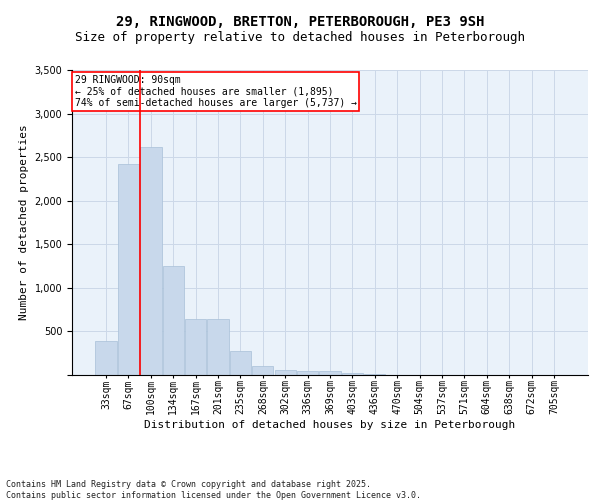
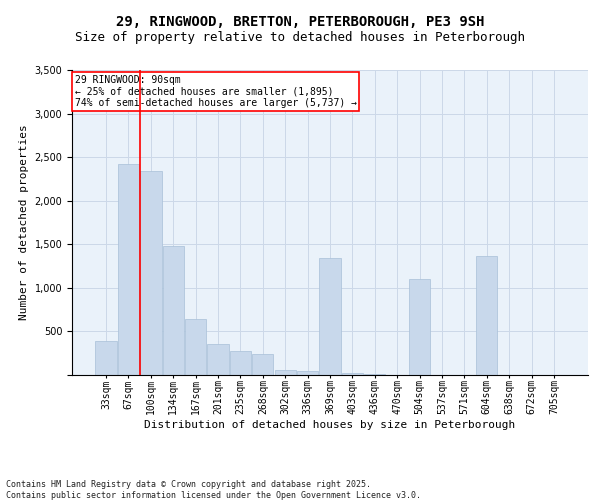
100sqm: 2,620 -> 2,340
134sqm: 1,250 -> 1,480
201sqm: 640 -> 360
268sqm: 100 -> 240
369sqm: 40 -> 1,340
504sqm: 0 -> 1,100
604sqm: 0 -> 1,360
